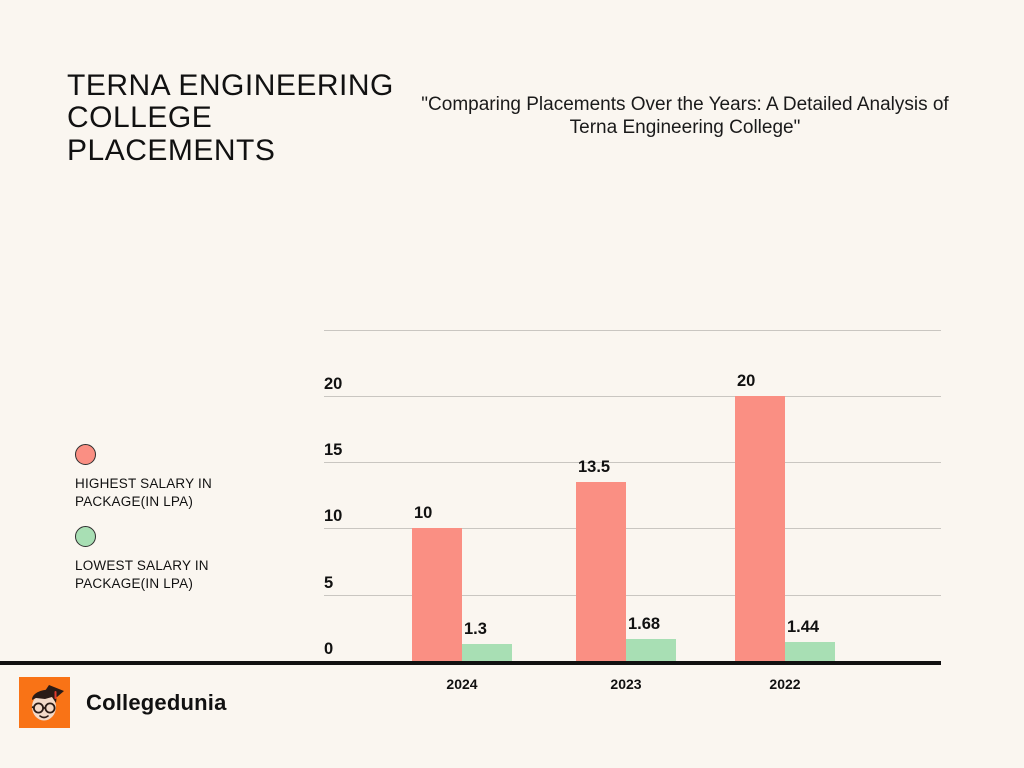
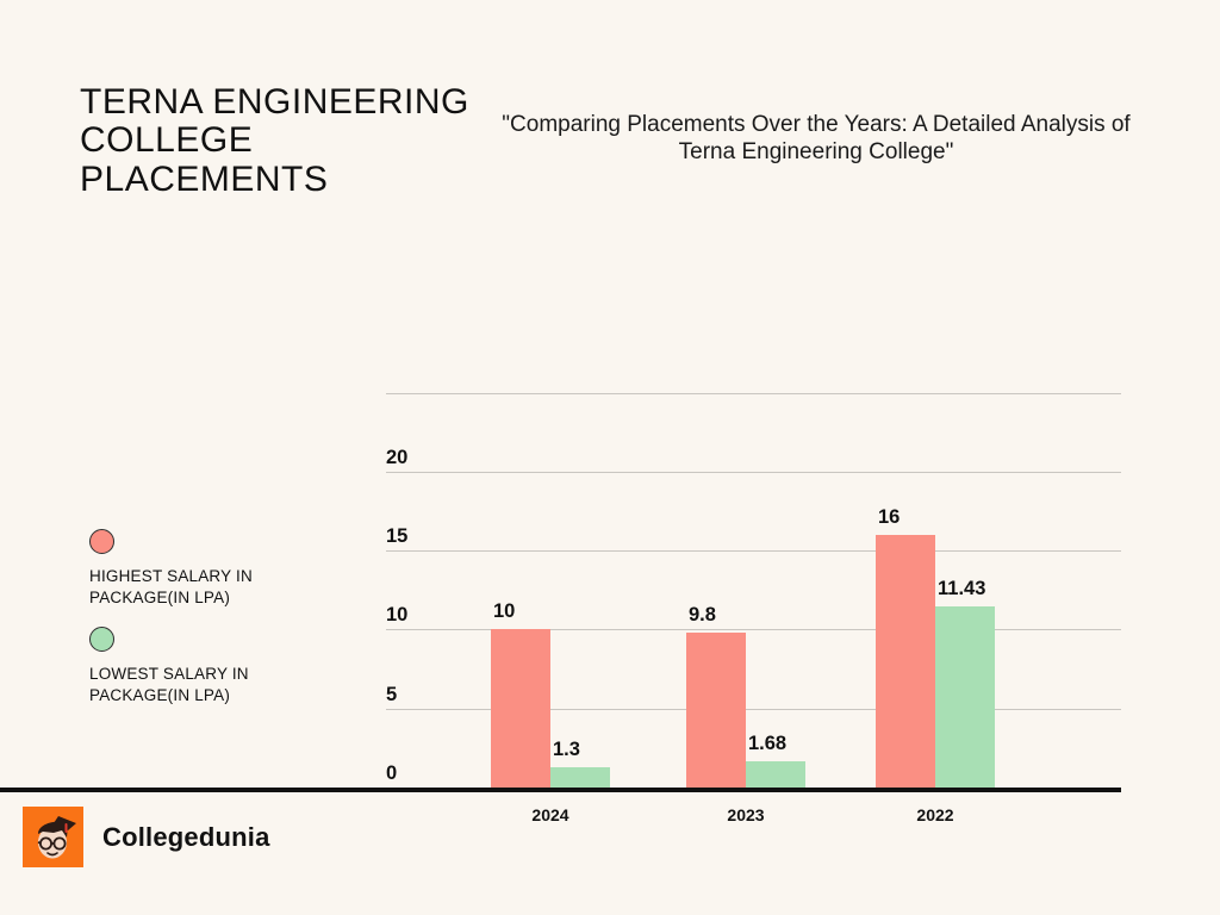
HIGHEST SALARY IN PACKAGE(IN LPA)/2023: 13.5 -> 9.8
HIGHEST SALARY IN PACKAGE(IN LPA)/2022: 20 -> 16
LOWEST SALARY IN PACKAGE(IN LPA)/2022: 1.44 -> 11.43
